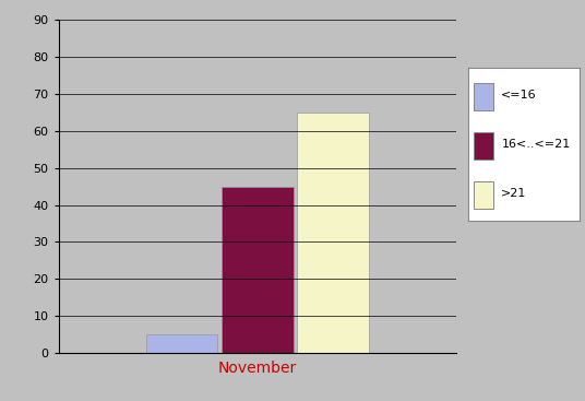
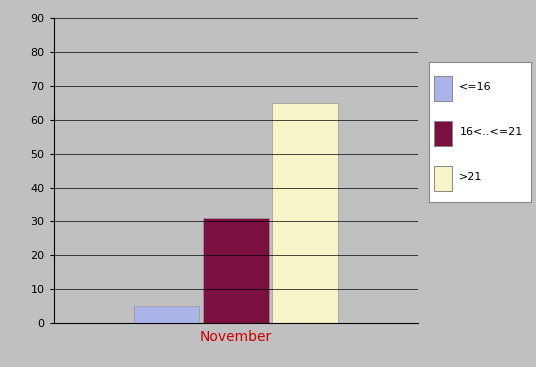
November: 45 -> 31
